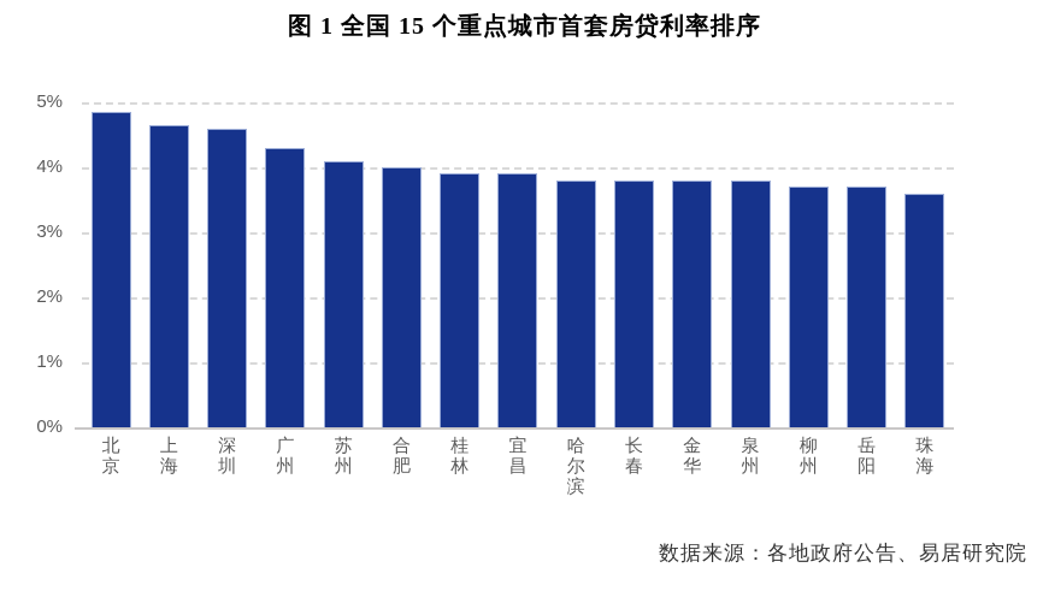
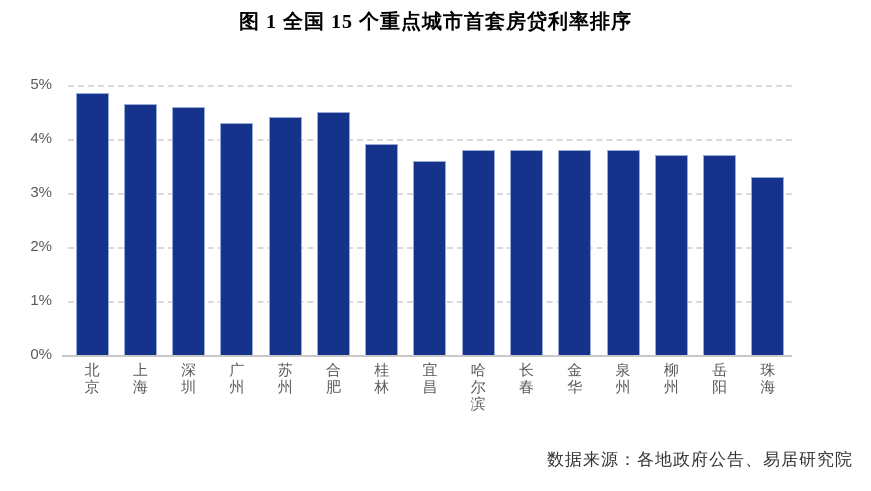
苏州: 4.1% -> 4.4%
合肥: 4.0% -> 4.5%
宜昌: 3.9% -> 3.6%
珠海: 3.6% -> 3.3%
